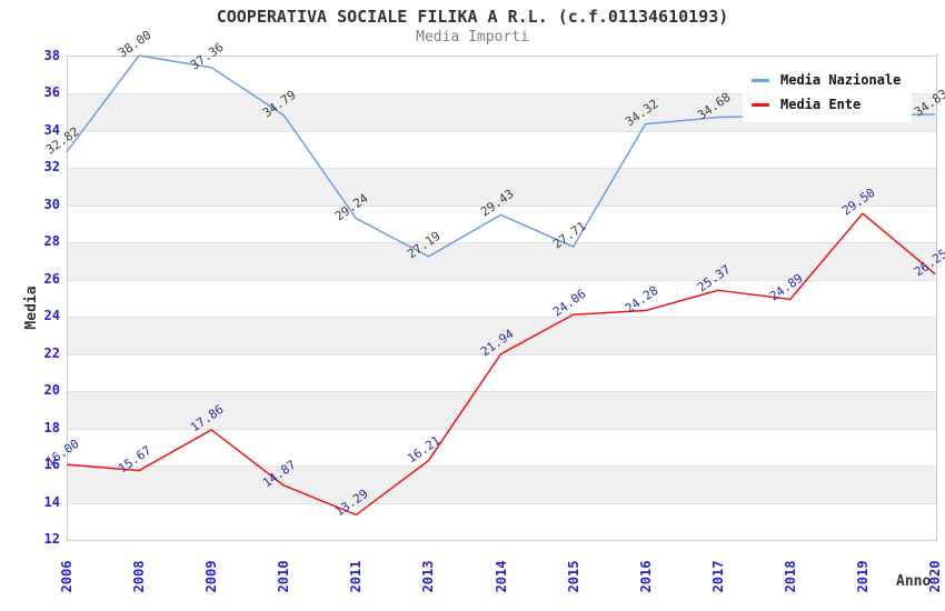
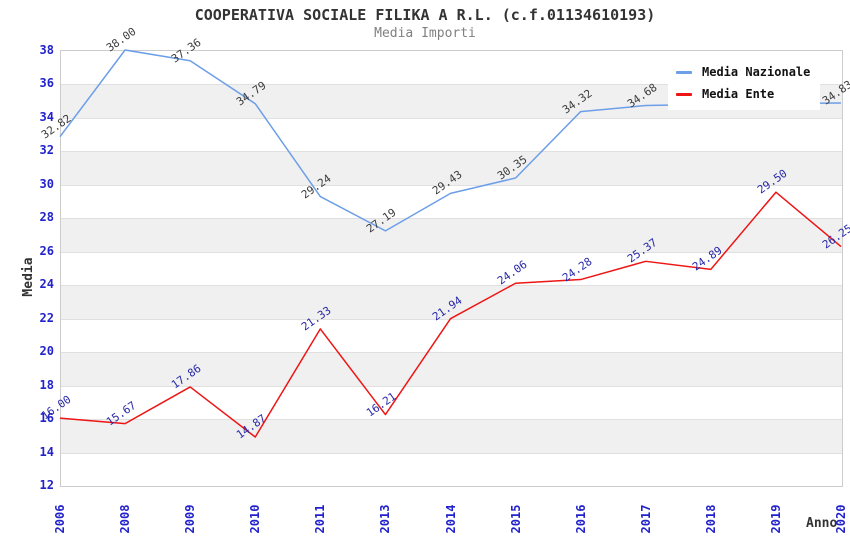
Media Ente/2011: 13.29 -> 21.33
Media Nazionale/2015: 27.71 -> 30.35
